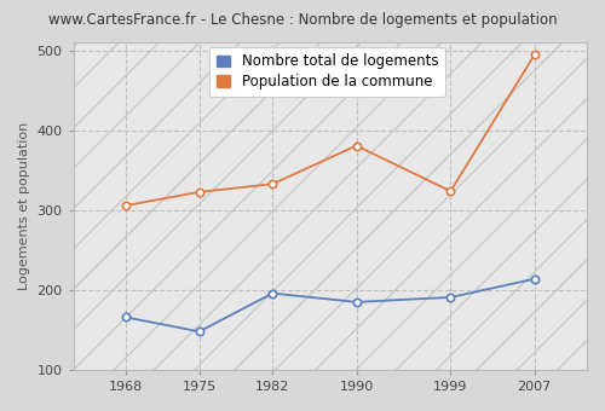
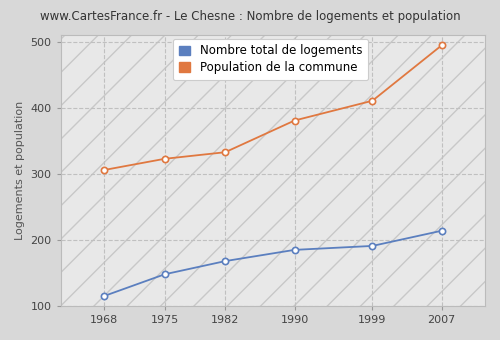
Nombre total de logements/1968: 166 -> 115
Nombre total de logements/1982: 196 -> 168
Population de la commune/1999: 324 -> 411
